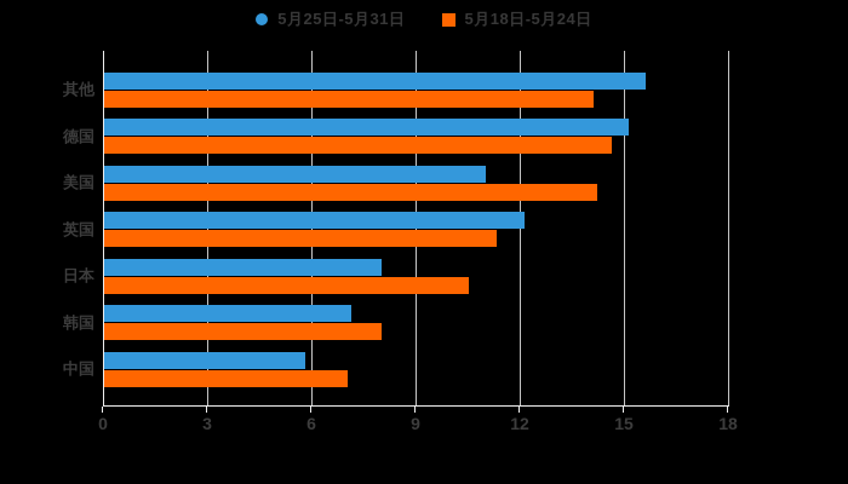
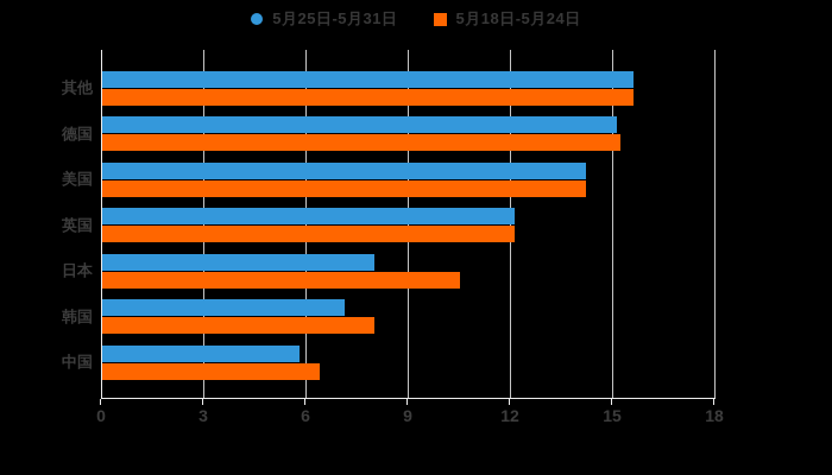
5月18日-5月24日/其他: 14.1 -> 15.6
5月18日-5月24日/德国: 14.6 -> 15.2
5月25日-5月31日/美国: 11.0 -> 14.2
5月18日-5月24日/英国: 11.3 -> 12.1
5月18日-5月24日/中国: 7.0 -> 6.4
